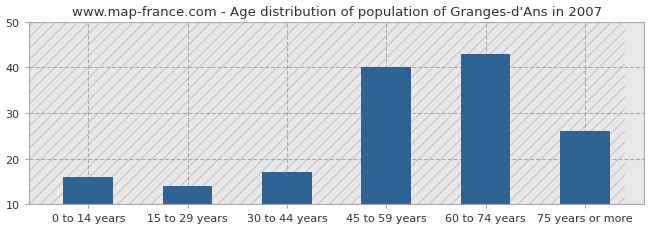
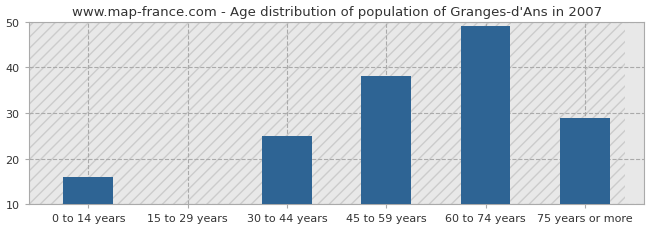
15 to 29 years: 14 -> 10
30 to 44 years: 17 -> 25
45 to 59 years: 40 -> 38
60 to 74 years: 43 -> 49
75 years or more: 26 -> 29
